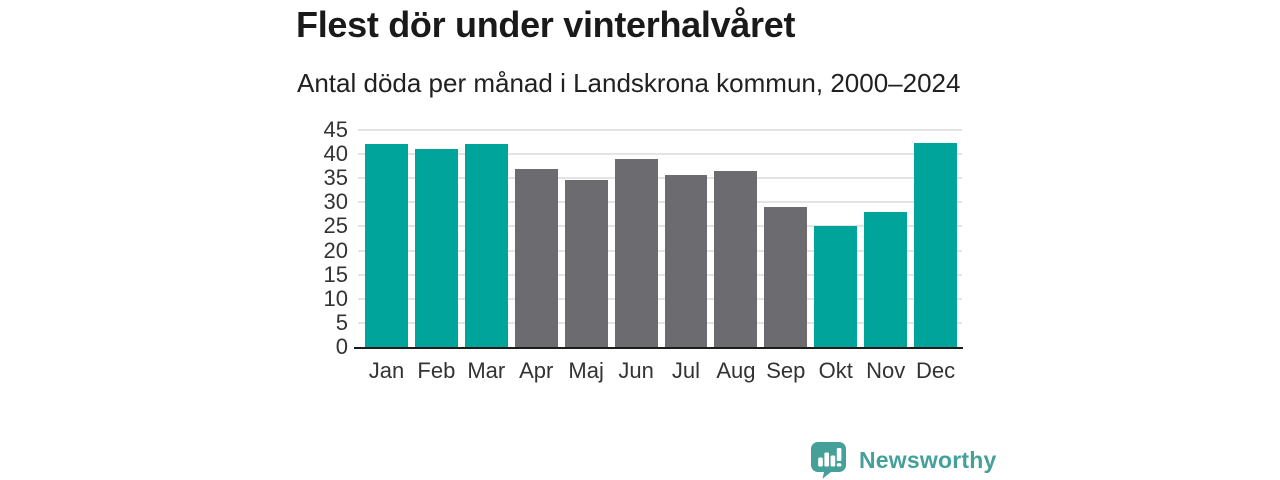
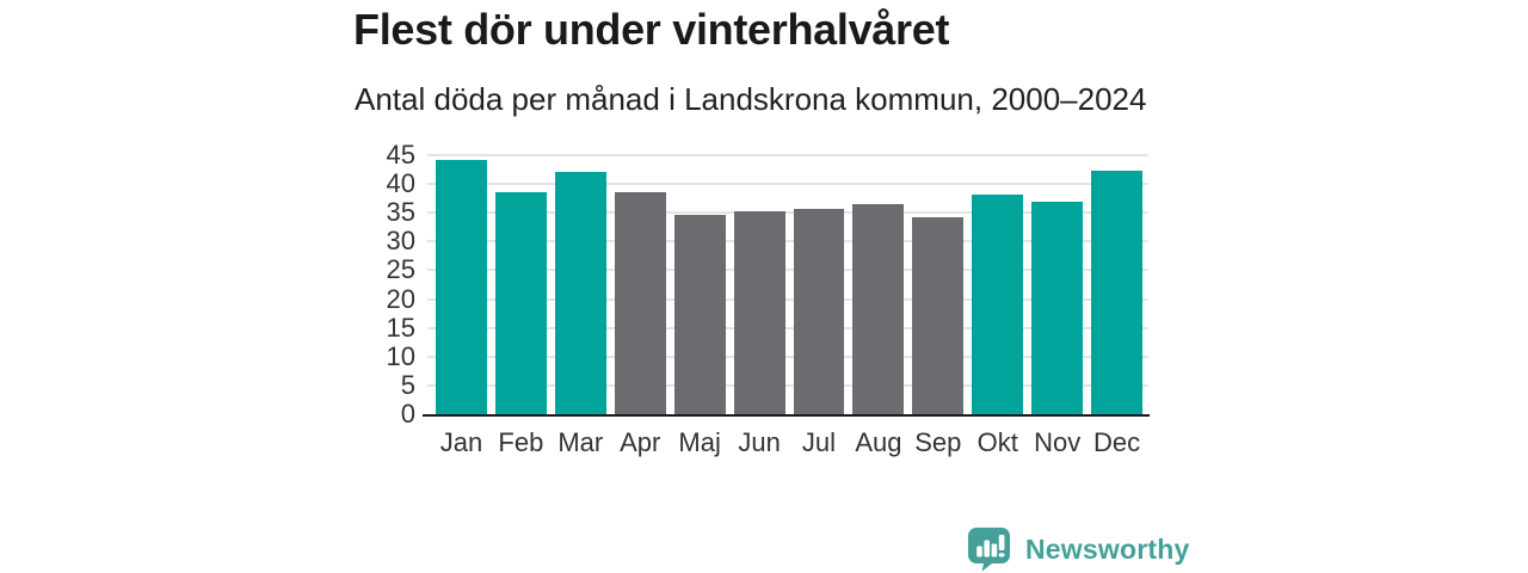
Jan: 42 -> 44
Feb: 41 -> 39
Apr: 37 -> 38
Jun: 39 -> 35
Sep: 29 -> 34
Okt: 25 -> 38
Nov: 28 -> 37
